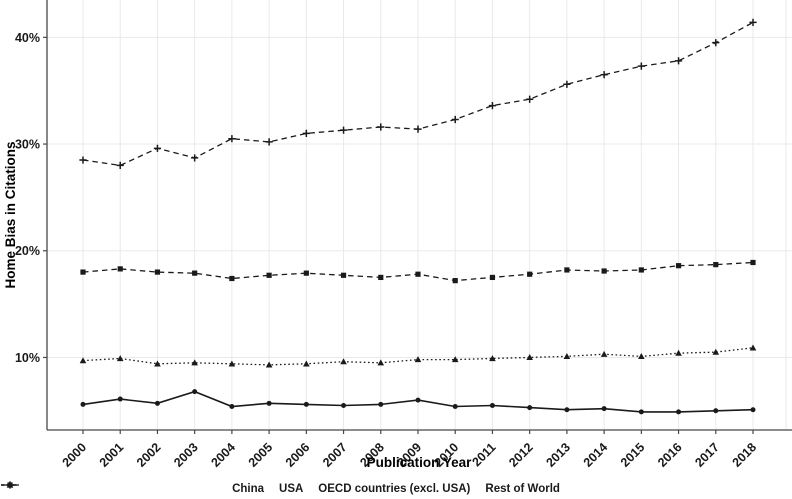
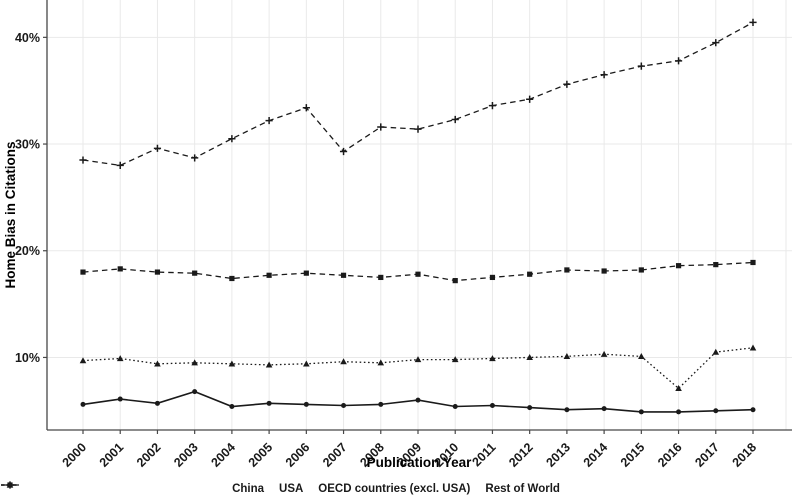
China/2005: 30.2% -> 32.2%
China/2006: 31.0% -> 33.4%
China/2007: 31.3% -> 29.3%
OECD countries (excl. USA)/2016: 10.4% -> 7.1%
